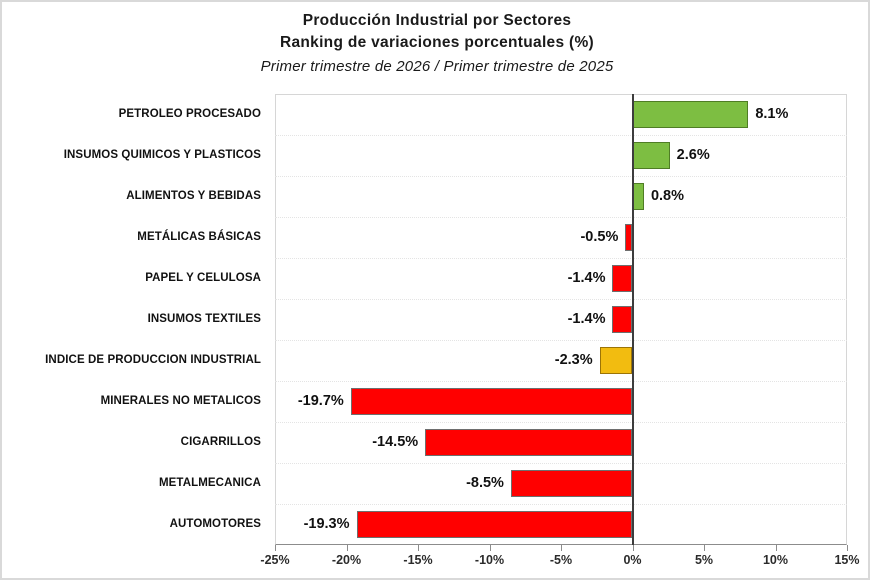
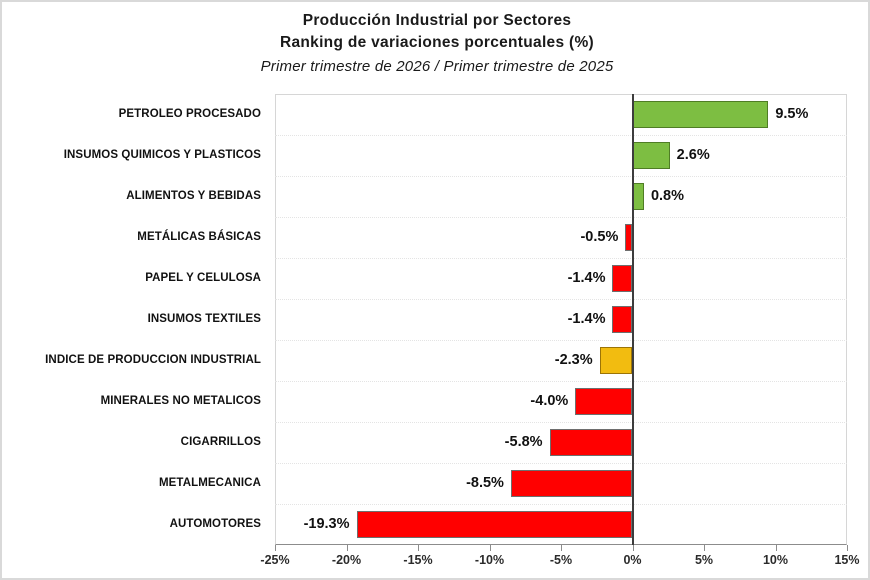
PETROLEO PROCESADO: 8.1% -> 9.5%
MINERALES NO METALICOS: -19.7% -> -4.0%
CIGARRILLOS: -14.5% -> -5.8%
